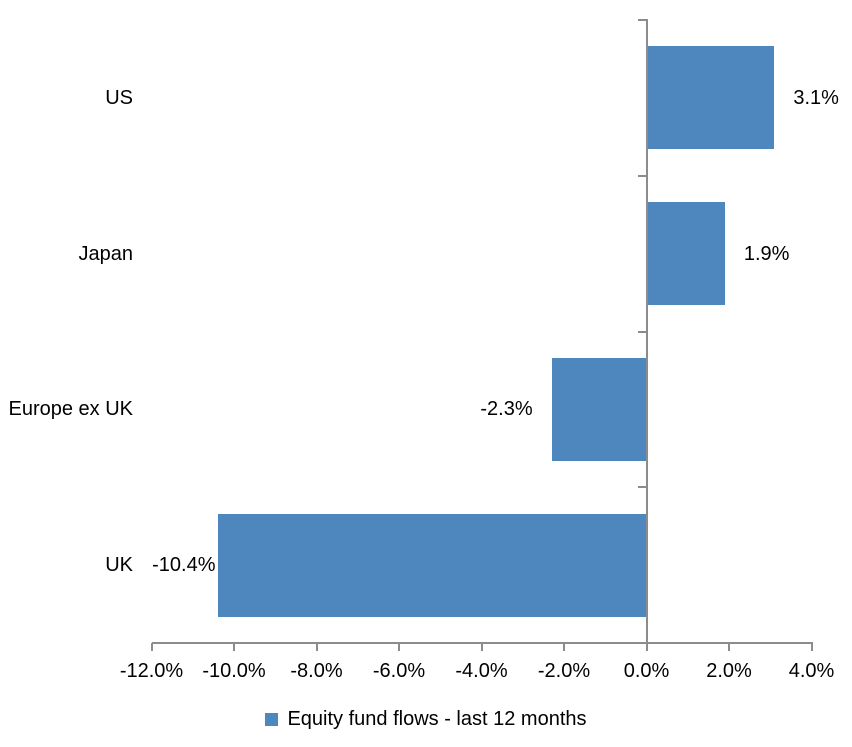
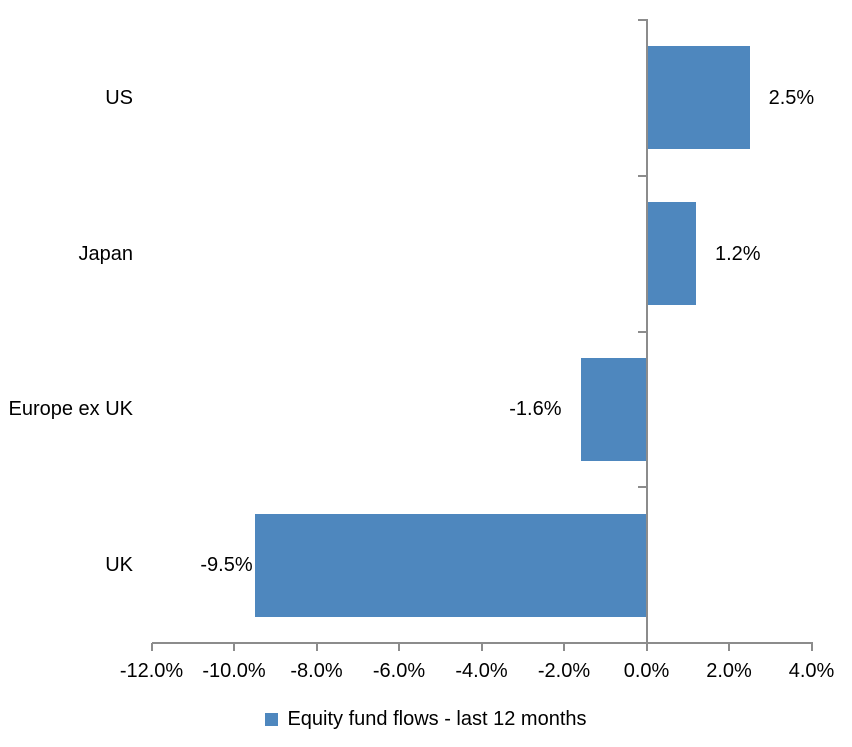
US: 3.1% -> 2.5%
Japan: 1.9% -> 1.2%
Europe ex UK: -2.3% -> -1.6%
UK: -10.4% -> -9.5%
